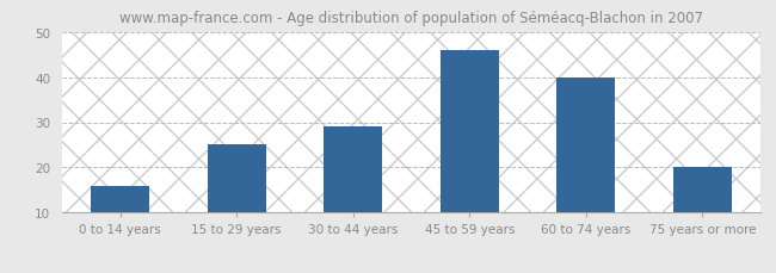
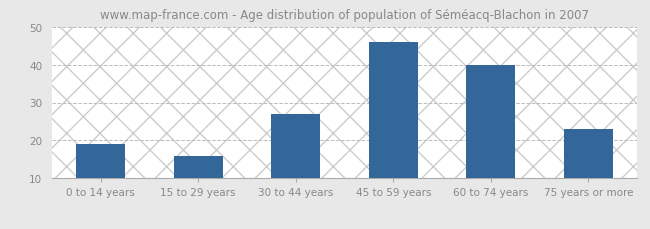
0 to 14 years: 16 -> 19
15 to 29 years: 25 -> 16
30 to 44 years: 29 -> 27
75 years or more: 20 -> 23
